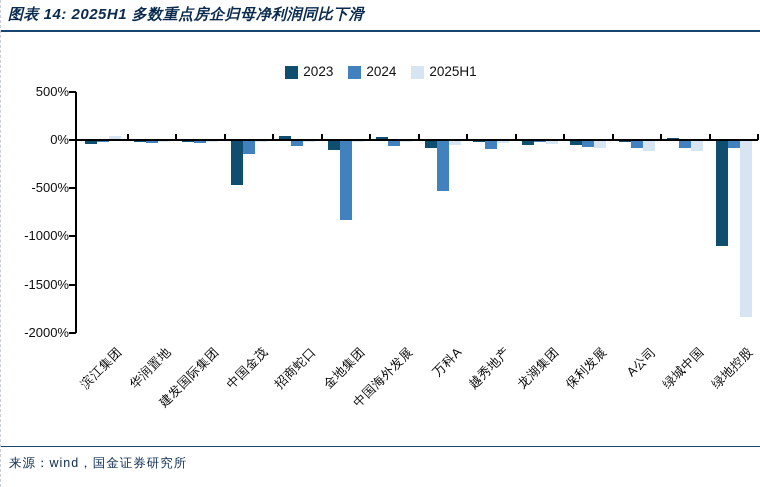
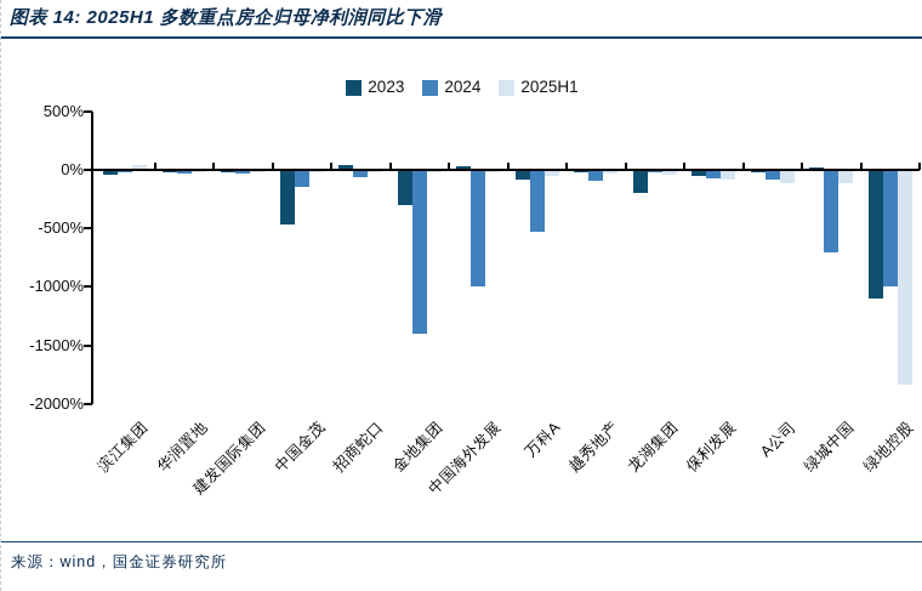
2023/金地集团: -100% -> -300%
2024/金地集团: -800% -> -1400%
2024/中国海外发展: -100% -> -1000%
2023/龙湖集团: -100% -> -200%
2024/绿城中国: -100% -> -700%
2024/绿地控股: -100% -> -1000%
